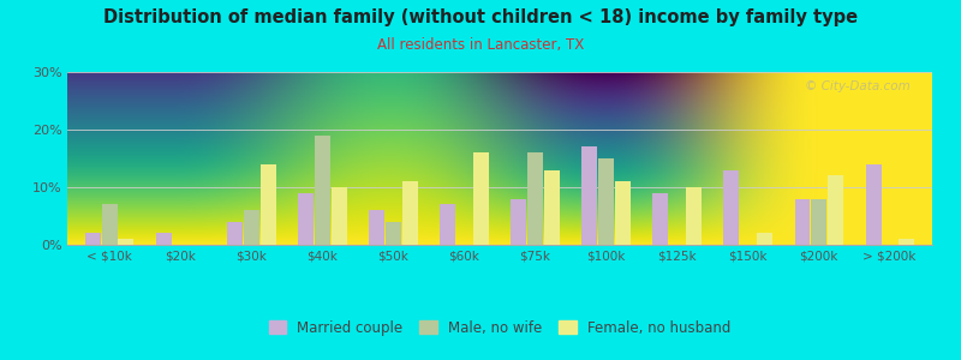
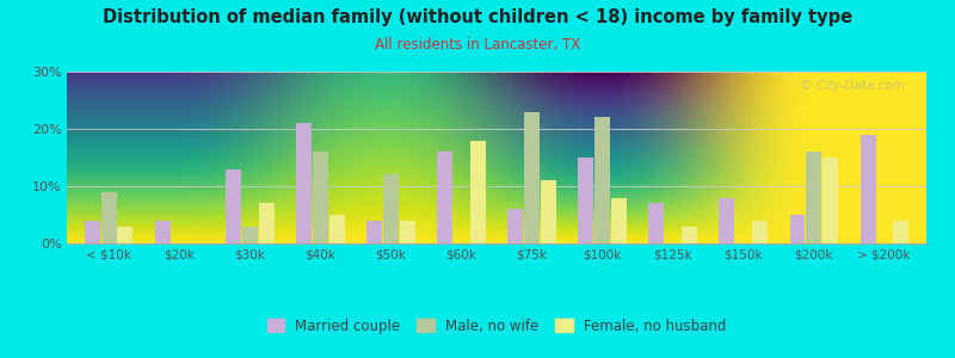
Married couple/< $10k: 2% -> 4%
Male, no wife/< $10k: 7% -> 9%
Female, no husband/< $10k: 1% -> 3%
Married couple/$20k: 2% -> 4%
Married couple/$30k: 4% -> 13%
Male, no wife/$30k: 6% -> 3%
Female, no husband/$30k: 14% -> 7%
Married couple/$40k: 9% -> 21%
Male, no wife/$40k: 19% -> 16%
Female, no husband/$40k: 10% -> 5%
Married couple/$50k: 6% -> 4%
Male, no wife/$50k: 4% -> 12%
Female, no husband/$50k: 11% -> 4%
Married couple/$60k: 7% -> 16%
Female, no husband/$60k: 16% -> 18%
Married couple/$75k: 8% -> 6%
Male, no wife/$75k: 16% -> 23%
Female, no husband/$75k: 13% -> 11%
Married couple/$100k: 17% -> 15%
Male, no wife/$100k: 15% -> 22%
Female, no husband/$100k: 11% -> 8%
Married couple/$125k: 9% -> 7%
Female, no husband/$125k: 10% -> 3%
Married couple/$150k: 13% -> 8%
Female, no husband/$150k: 2% -> 4%
Married couple/$200k: 8% -> 5%
Male, no wife/$200k: 8% -> 16%
Female, no husband/$200k: 12% -> 15%
Married couple/> $200k: 14% -> 19%
Female, no husband/> $200k: 1% -> 4%
